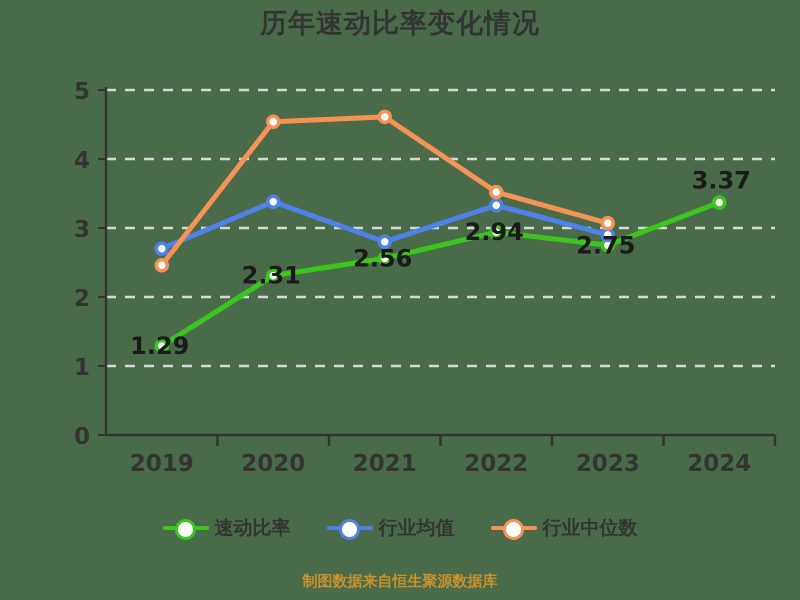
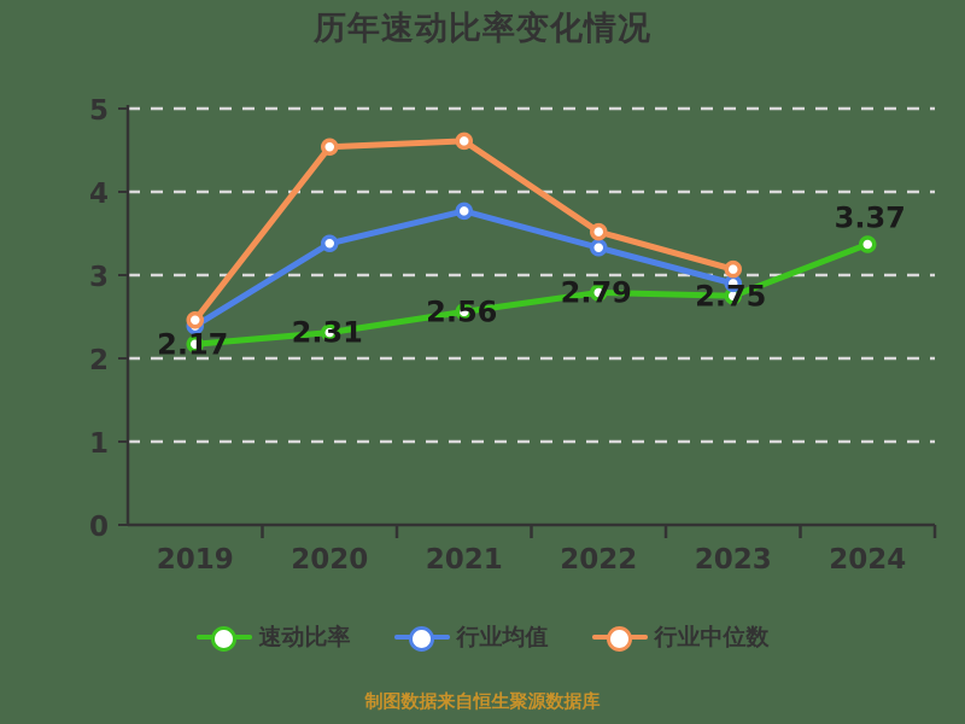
速动比率/2019: 1.29 -> 2.17
行业均值/2019: 2.7 -> 2.4
行业均值/2021: 2.8 -> 3.8
速动比率/2022: 2.94 -> 2.79
